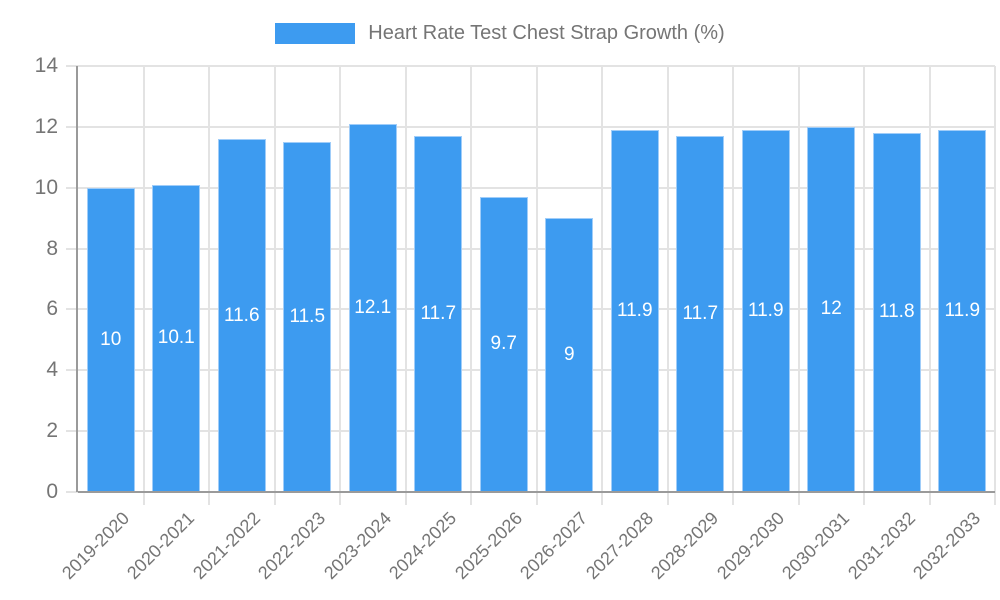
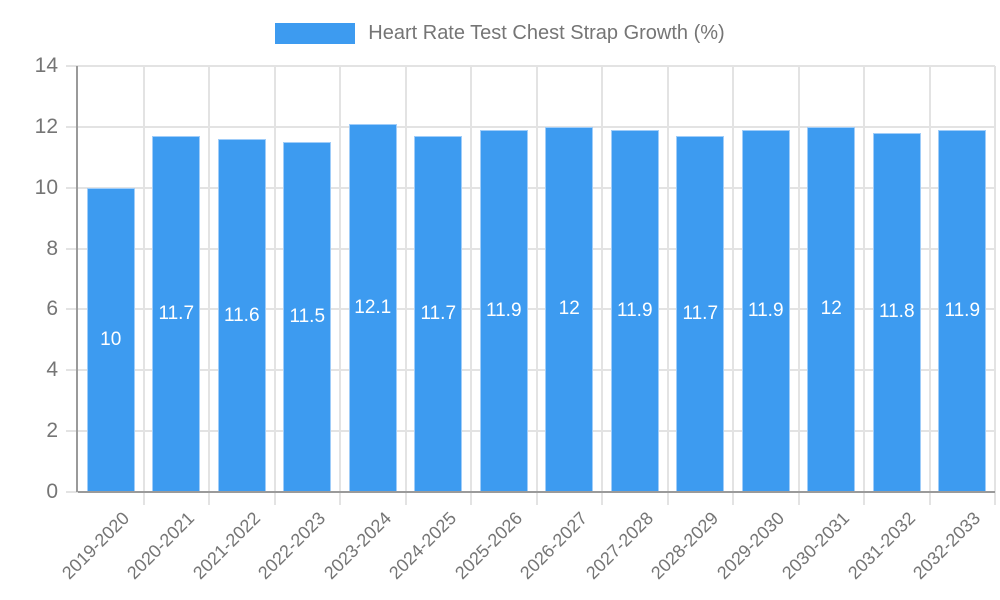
2020-2021: 10.1 -> 11.7
2025-2026: 9.7 -> 11.9
2026-2027: 9 -> 12
